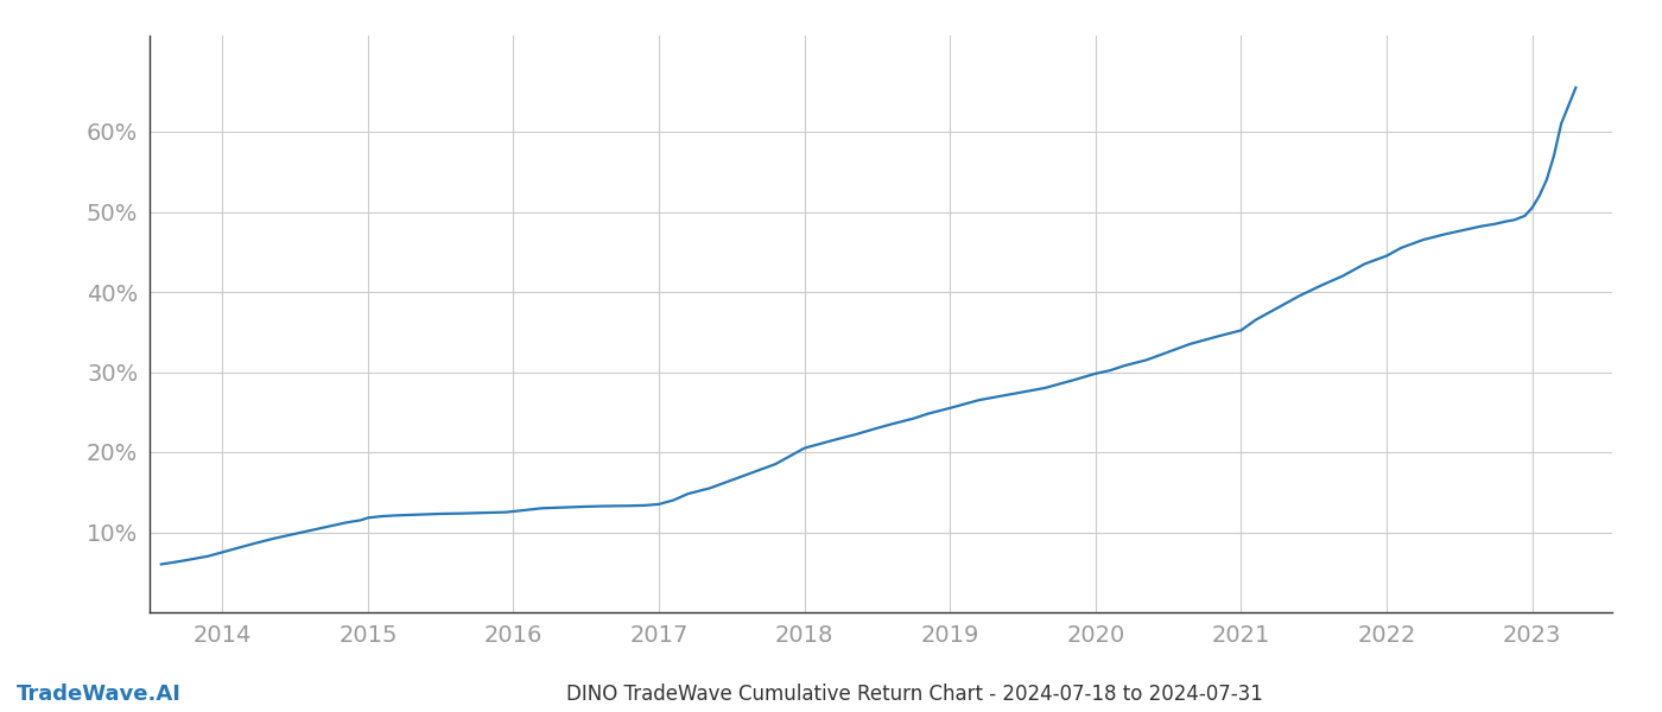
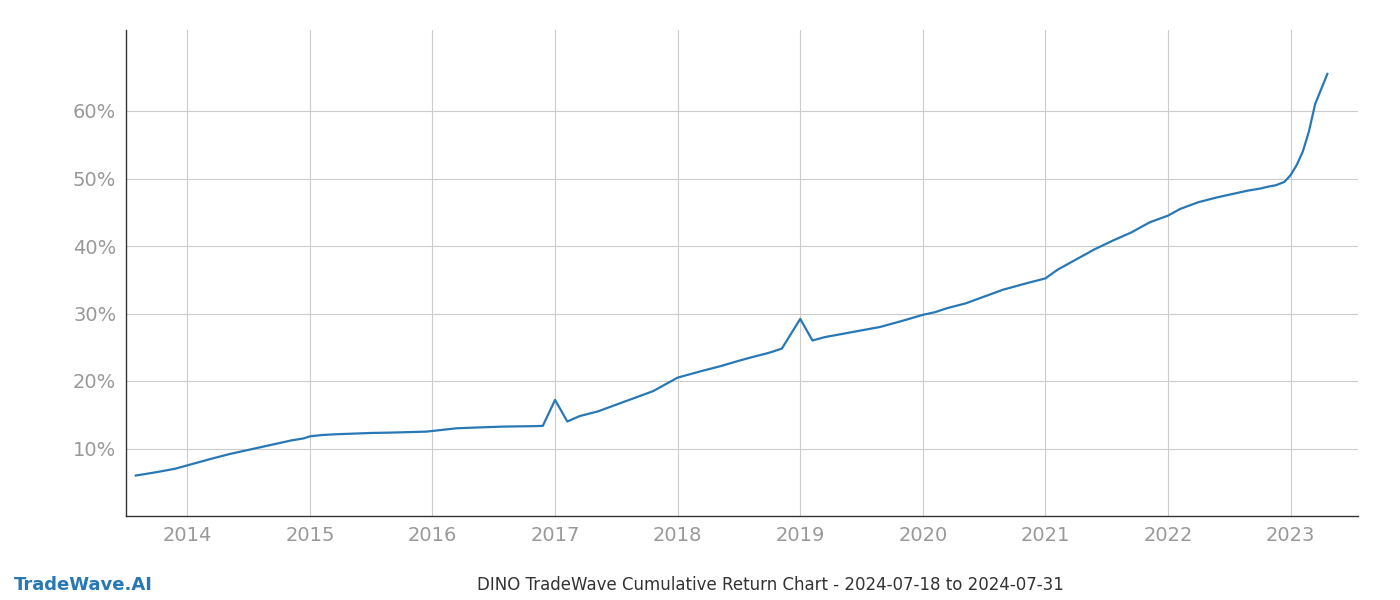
2017: 13.5% -> 17.2%
2019: 25.5% -> 29.2%
